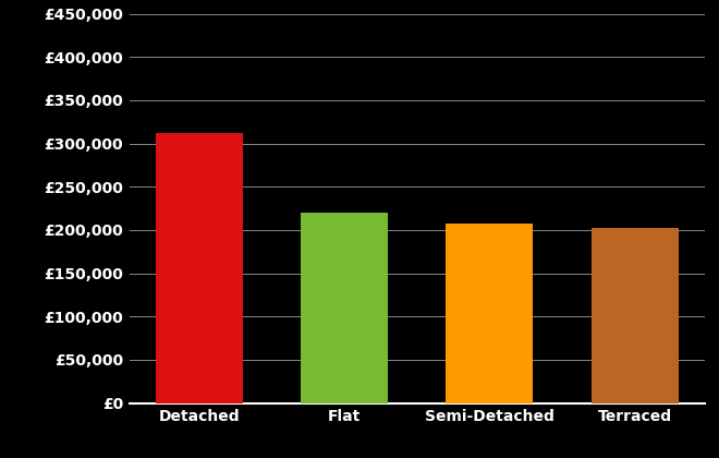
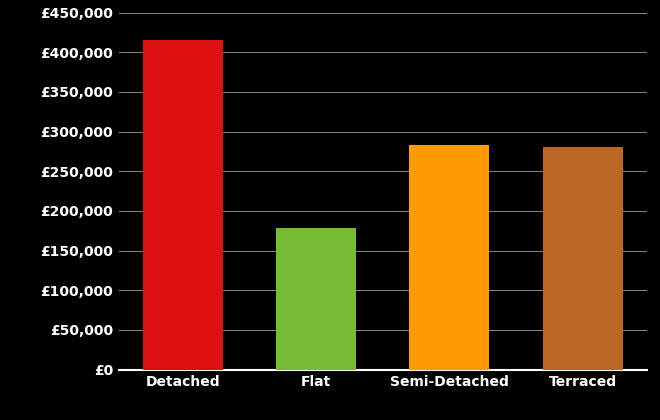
Detached: £312,000 -> £415,000
Flat: £220,000 -> £178,000
Semi-Detached: £208,000 -> £283,000
Terraced: £202,000 -> £280,000
